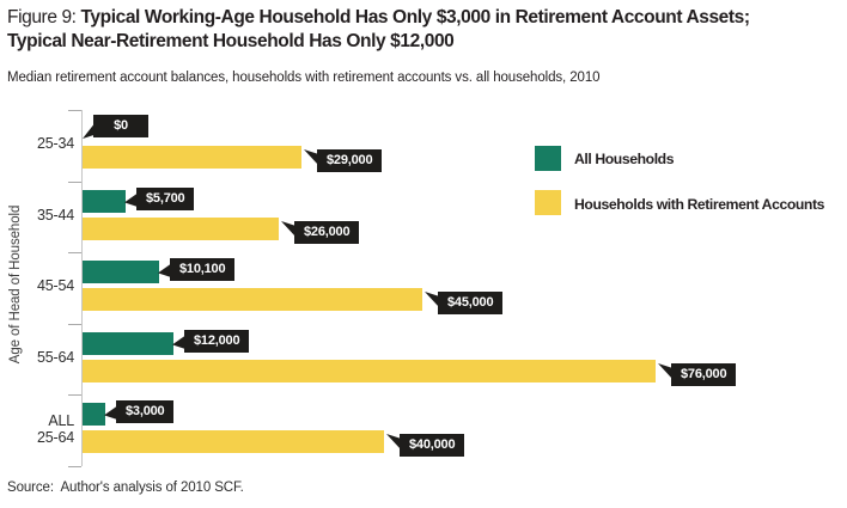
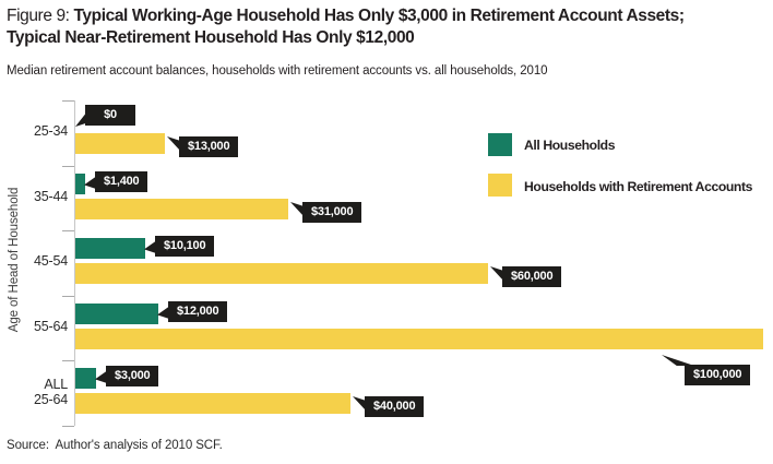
Households with Retirement Accounts/25-34: $29,000 -> $13,000
All Households/35-44: $5,700 -> $1,400
Households with Retirement Accounts/35-44: $26,000 -> $31,000
Households with Retirement Accounts/45-54: $45,000 -> $60,000
Households with Retirement Accounts/55-64: $76,000 -> $100,000
